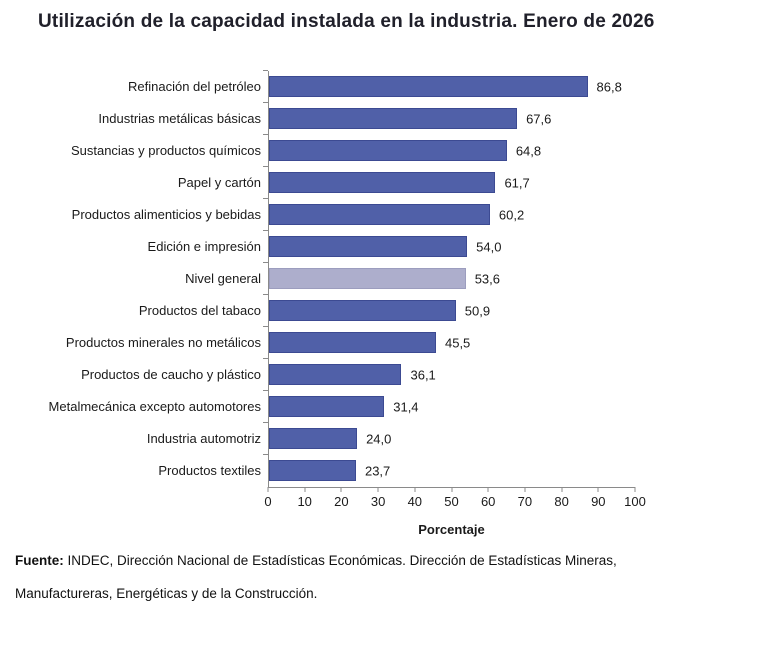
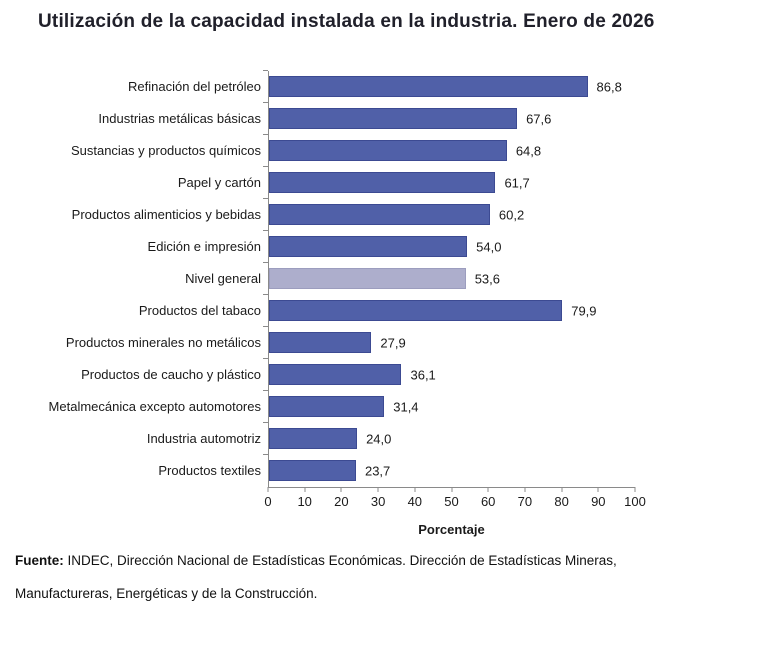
Productos del tabaco: 50,9 -> 79,9
Productos minerales no metálicos: 45,5 -> 27,9
